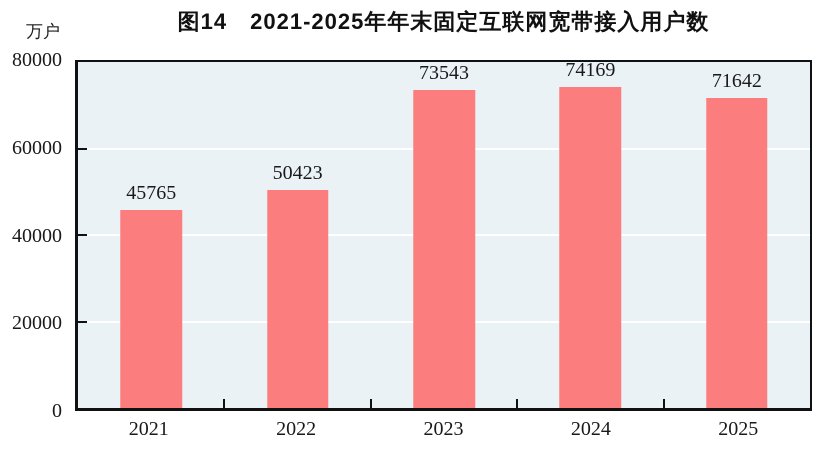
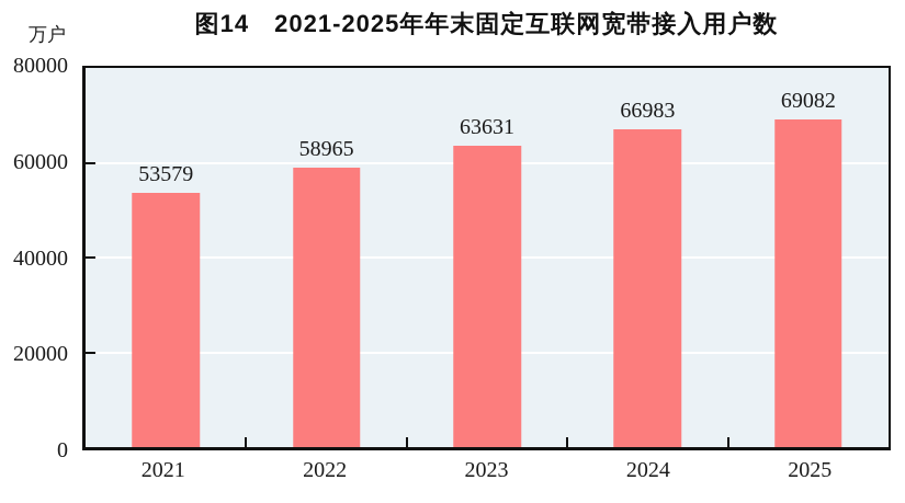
2021: 45765 -> 53579
2022: 50423 -> 58965
2023: 73543 -> 63631
2024: 74169 -> 66983
2025: 71642 -> 69082
